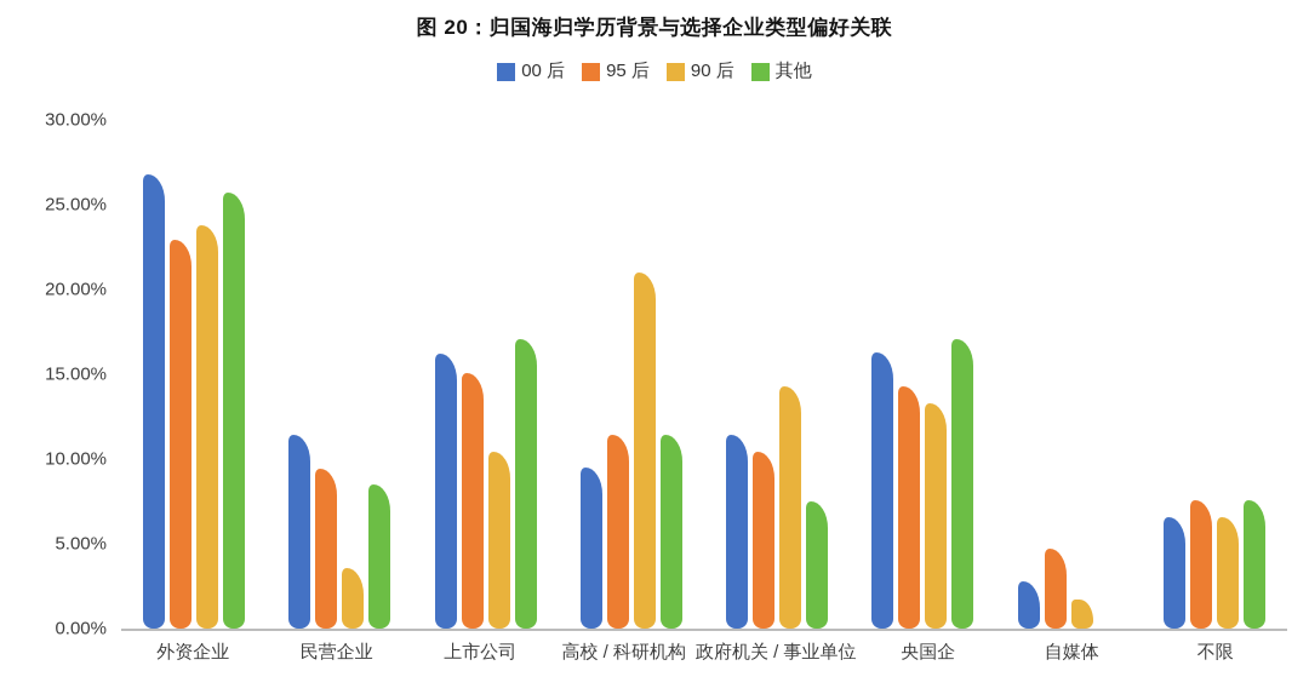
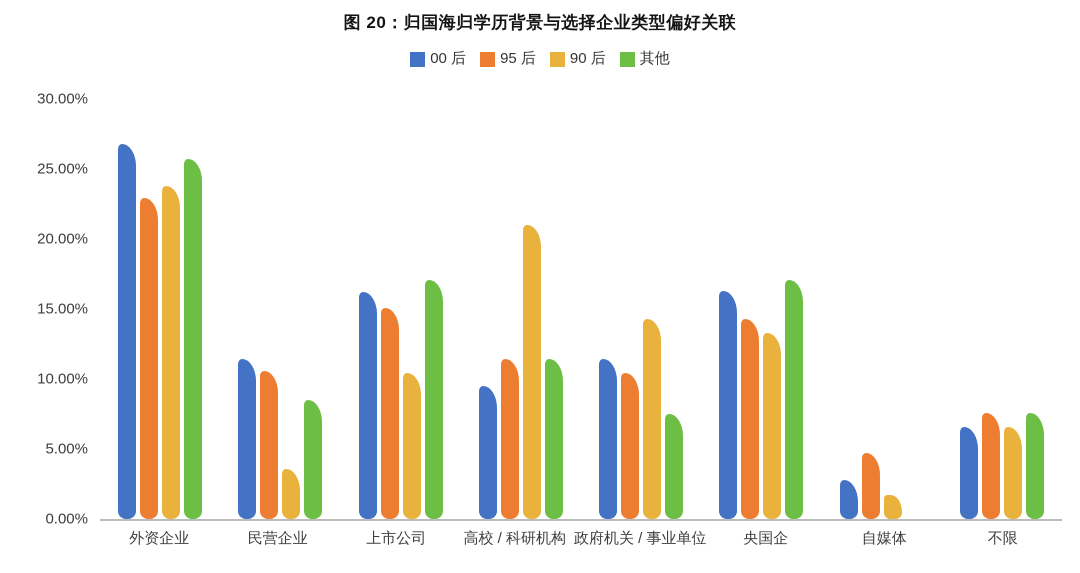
95 后/民营企业: 9.4% -> 10.6%
